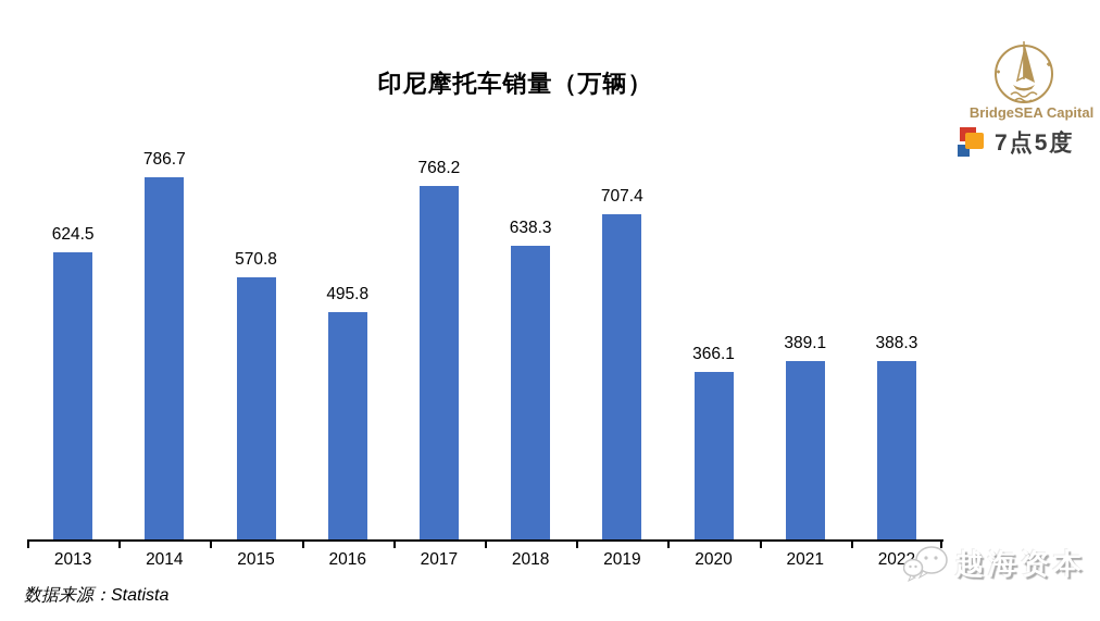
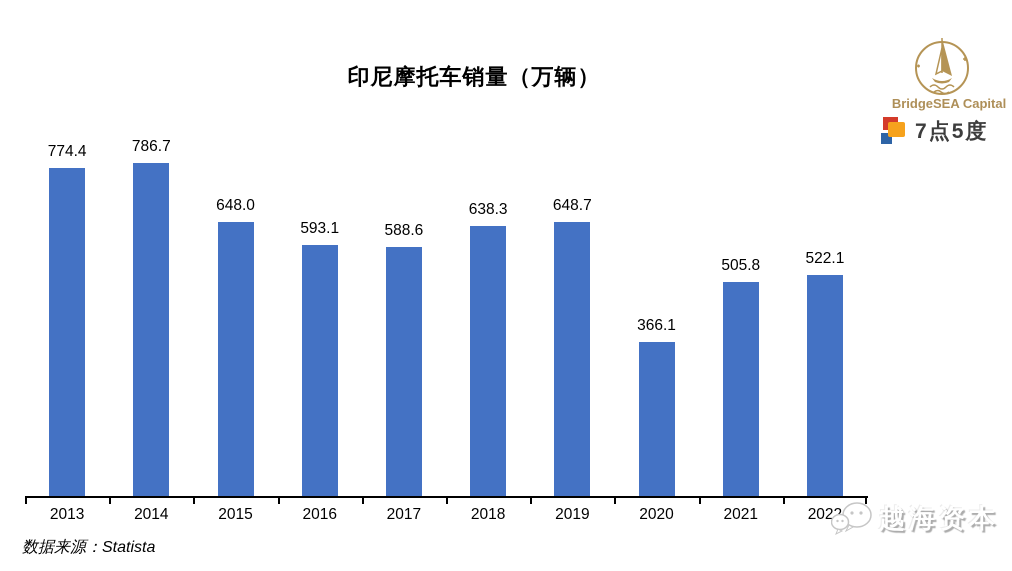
2013: 624.5 -> 774.4
2015: 570.8 -> 648.0
2016: 495.8 -> 593.1
2017: 768.2 -> 588.6
2019: 707.4 -> 648.7
2021: 389.1 -> 505.8
2022: 388.3 -> 522.1
